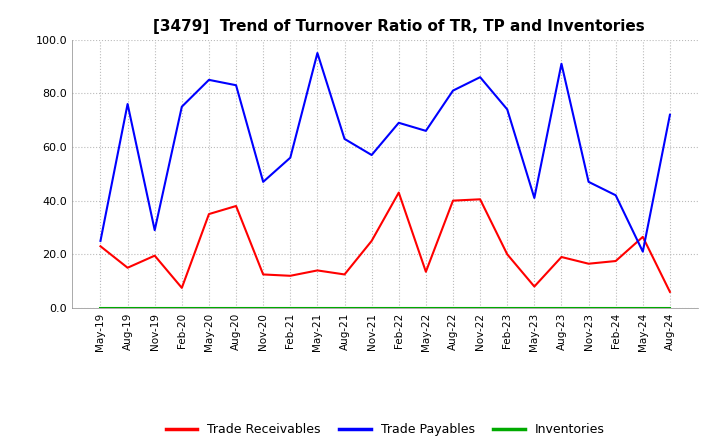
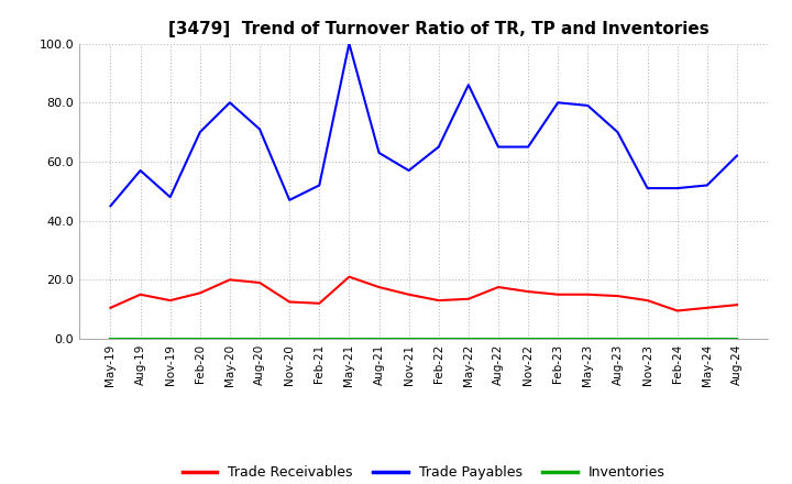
Trade Receivables/May-19: 23.0 -> 10.5
Trade Payables/May-19: 25 -> 45
Trade Payables/Aug-19: 76 -> 57
Trade Receivables/Nov-19: 19.5 -> 13.0
Trade Payables/Nov-19: 29 -> 48
Trade Receivables/Feb-20: 7.5 -> 15.5
Trade Payables/Feb-20: 75 -> 70
Trade Receivables/May-20: 35.0 -> 20.0
Trade Payables/May-20: 85 -> 80
Trade Receivables/Aug-20: 38.0 -> 19.0
Trade Payables/Aug-20: 83 -> 71
Trade Payables/Feb-21: 56 -> 52
Trade Receivables/May-21: 14.0 -> 21.0
Trade Payables/May-21: 95 -> 100
Trade Receivables/Aug-21: 12.5 -> 17.5
Trade Receivables/Nov-21: 25.0 -> 15.0
Trade Receivables/Feb-22: 43.0 -> 13.0
Trade Payables/Feb-22: 69 -> 65
Trade Payables/May-22: 66 -> 86
Trade Receivables/Aug-22: 40.0 -> 17.5
Trade Payables/Aug-22: 81 -> 65
Trade Receivables/Nov-22: 40.5 -> 16.0
Trade Payables/Nov-22: 86 -> 65
Trade Receivables/Feb-23: 20.0 -> 15.0
Trade Payables/Feb-23: 74 -> 80
Trade Receivables/May-23: 8.0 -> 15.0
Trade Payables/May-23: 41 -> 79
Trade Receivables/Aug-23: 19.0 -> 14.5
Trade Payables/Aug-23: 91 -> 70
Trade Receivables/Nov-23: 16.5 -> 13.0
Trade Payables/Nov-23: 47 -> 51
Trade Receivables/Feb-24: 17.5 -> 9.5
Trade Payables/Feb-24: 42 -> 51
Trade Receivables/May-24: 26.5 -> 10.5
Trade Payables/May-24: 21 -> 52
Trade Receivables/Aug-24: 6.0 -> 11.5
Trade Payables/Aug-24: 72 -> 62
